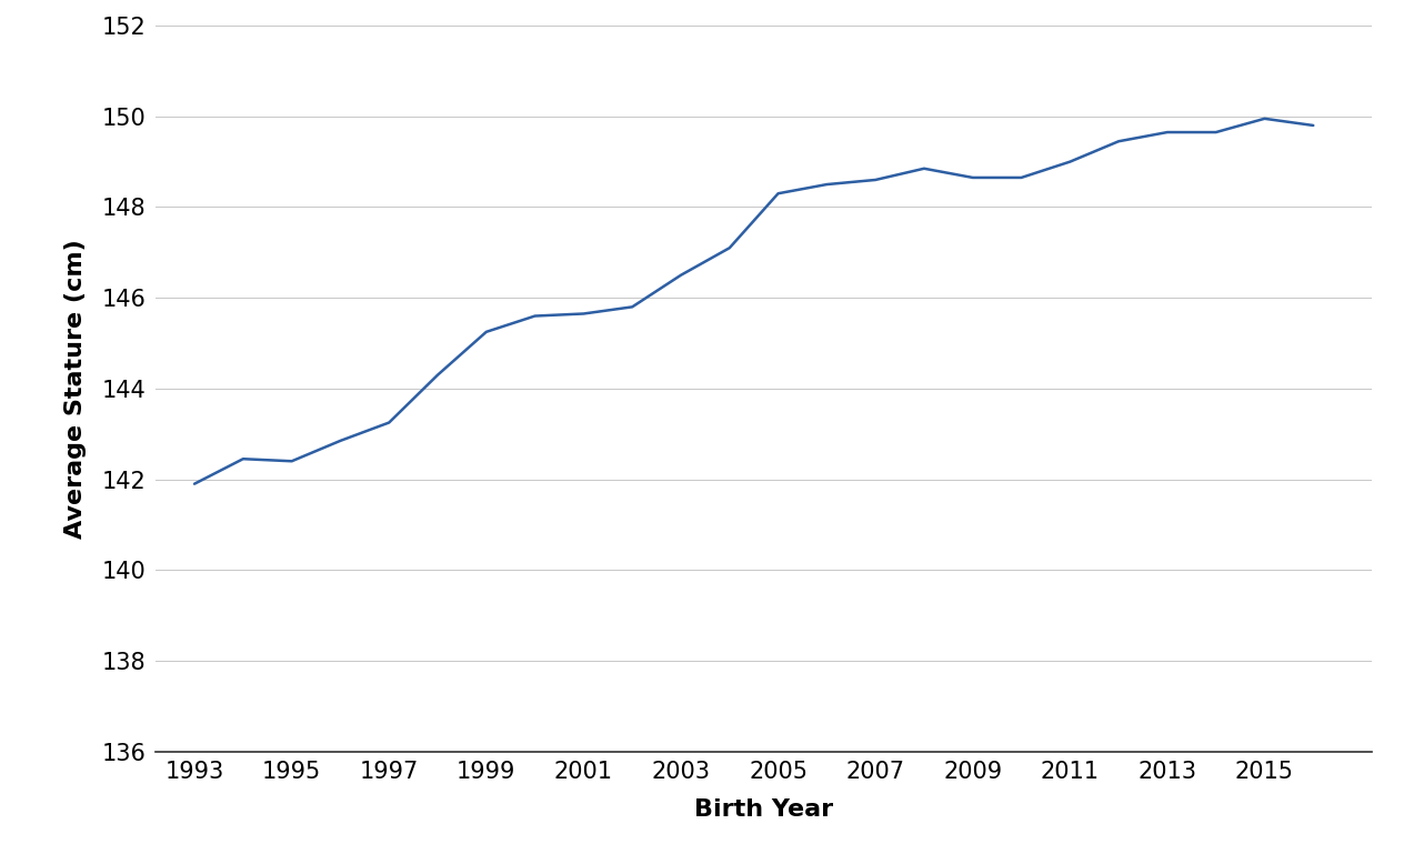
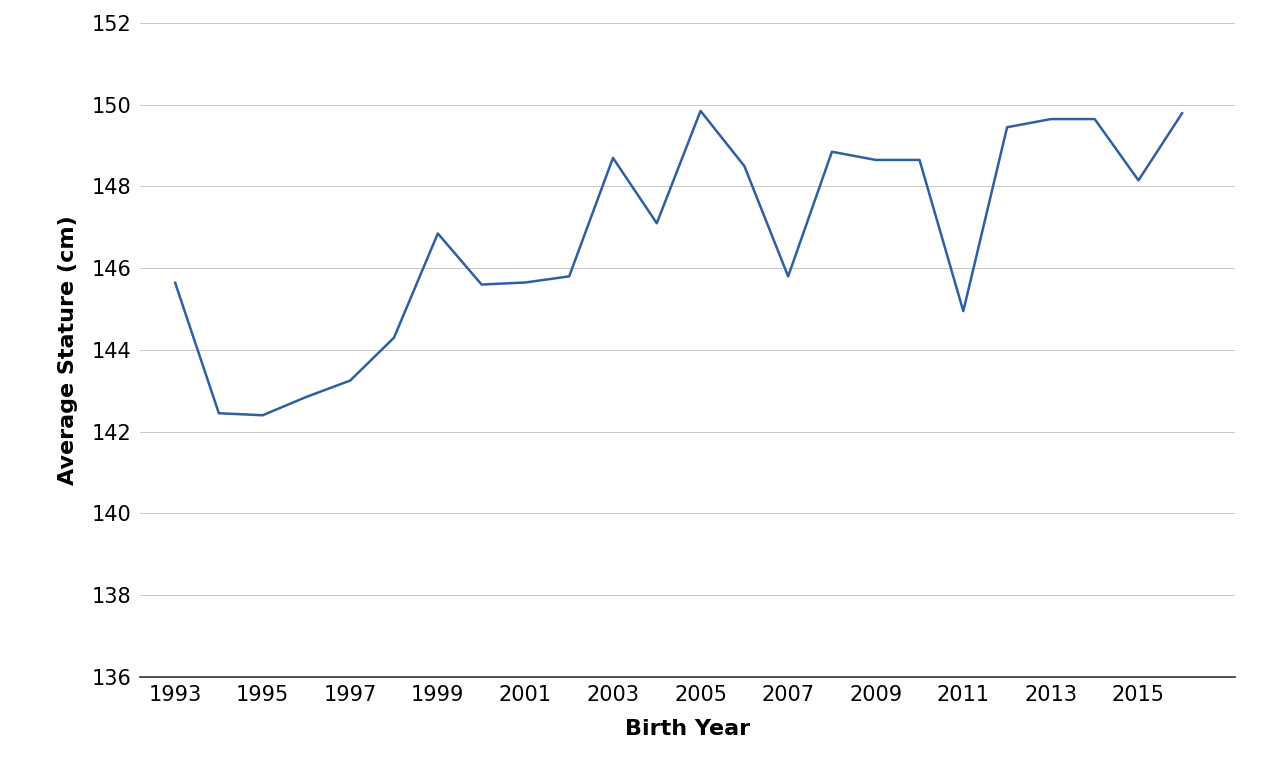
1993: 141.90 -> 145.65
1999: 145.25 -> 146.85
2003: 146.50 -> 148.70
2005: 148.30 -> 149.85
2007: 148.60 -> 145.80
2011: 149.00 -> 144.95
2015: 149.95 -> 148.15
